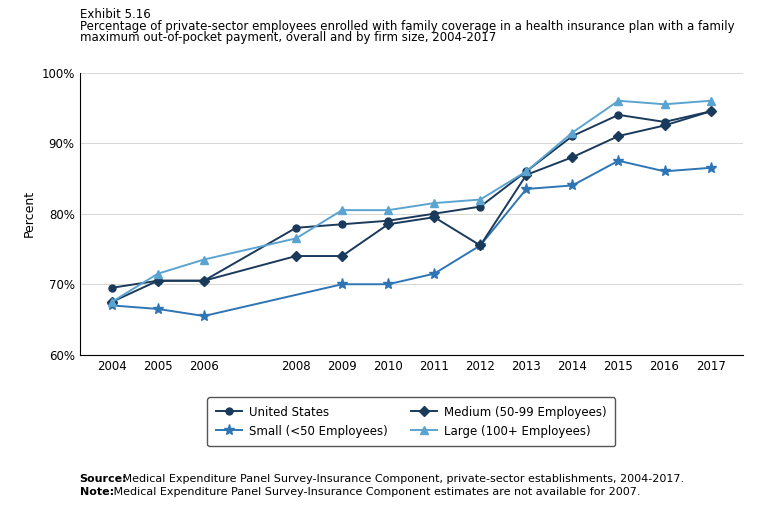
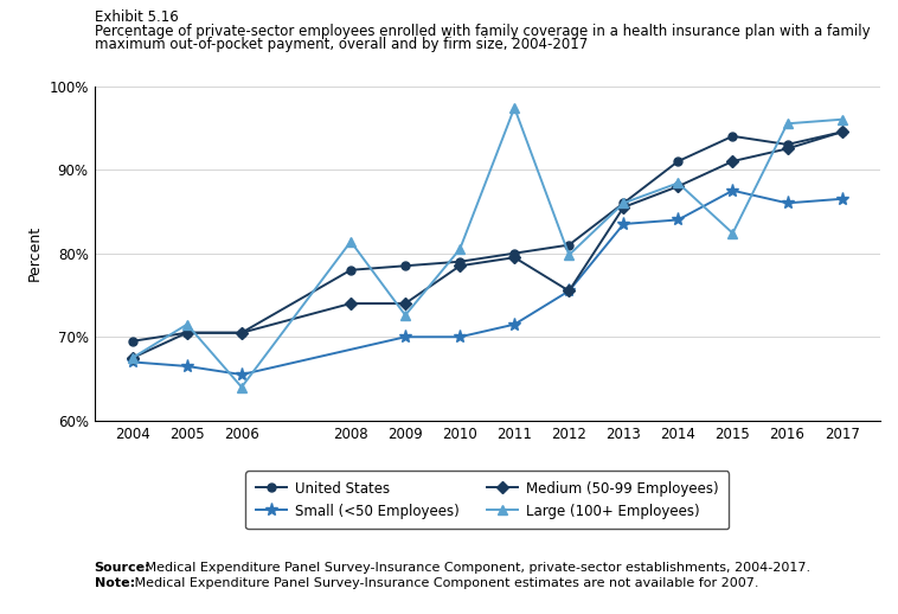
Large (100+ Employees)/2006: 73.5% -> 64.0%
Large (100+ Employees)/2008: 76.5% -> 81.4%
Large (100+ Employees)/2009: 80.5% -> 72.6%
Large (100+ Employees)/2011: 81.5% -> 97.4%
Large (100+ Employees)/2012: 82.0% -> 79.8%
Large (100+ Employees)/2014: 91.5% -> 88.4%
Large (100+ Employees)/2015: 96.0% -> 82.4%
